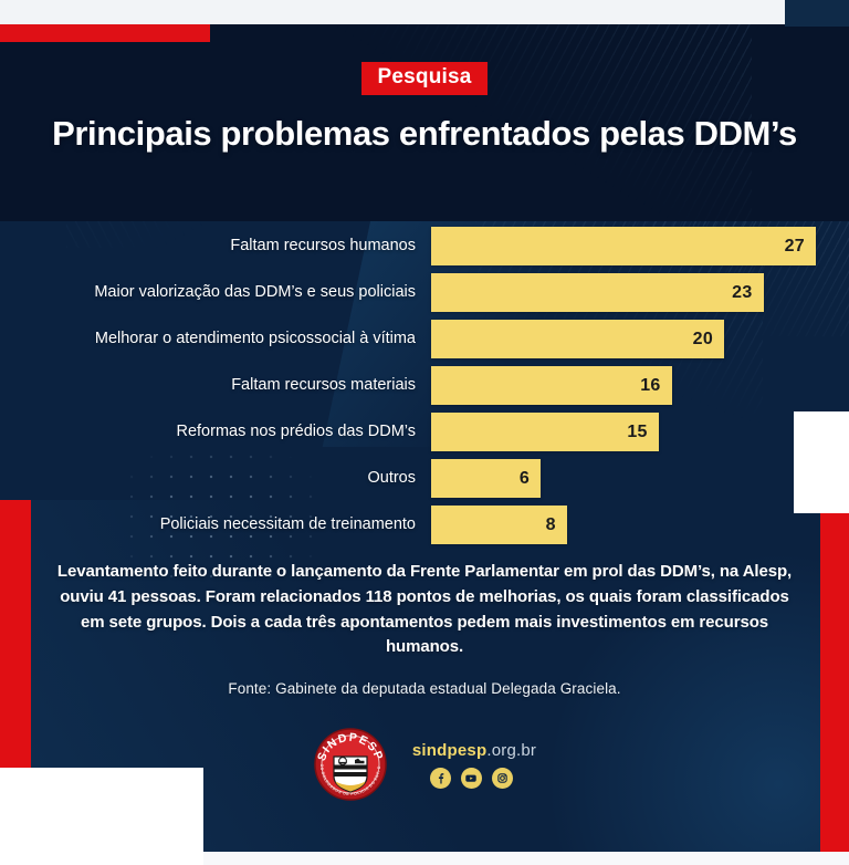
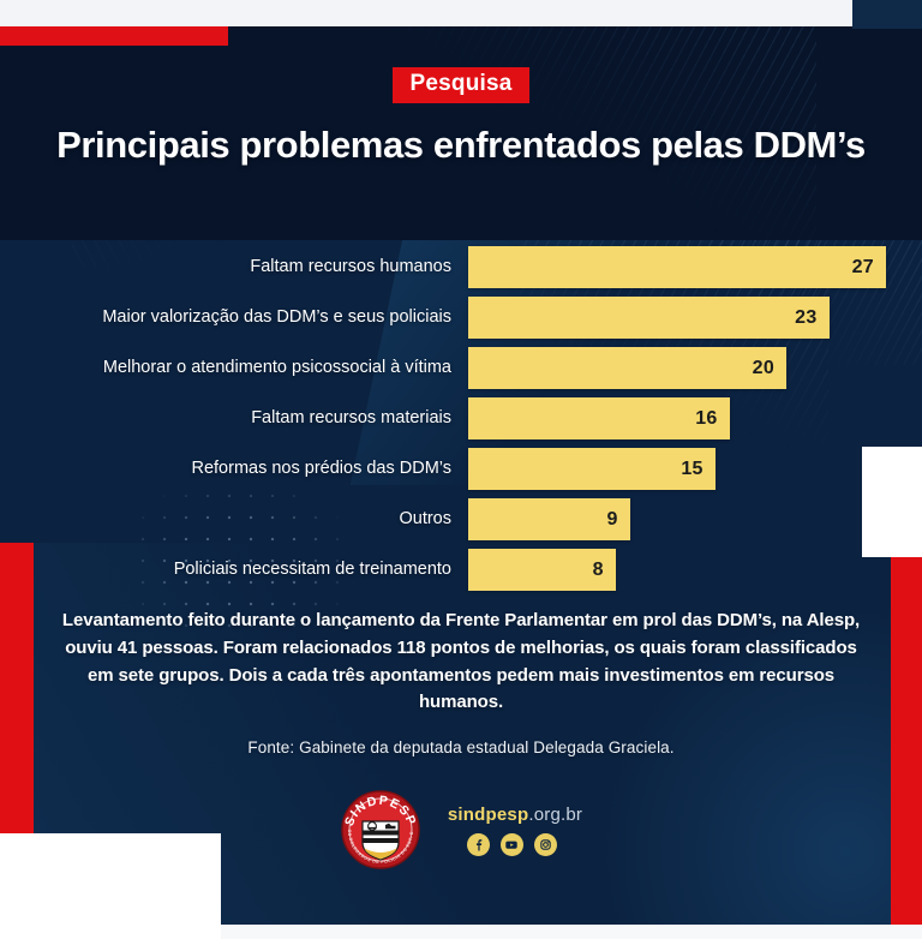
Outros: 6 -> 9
